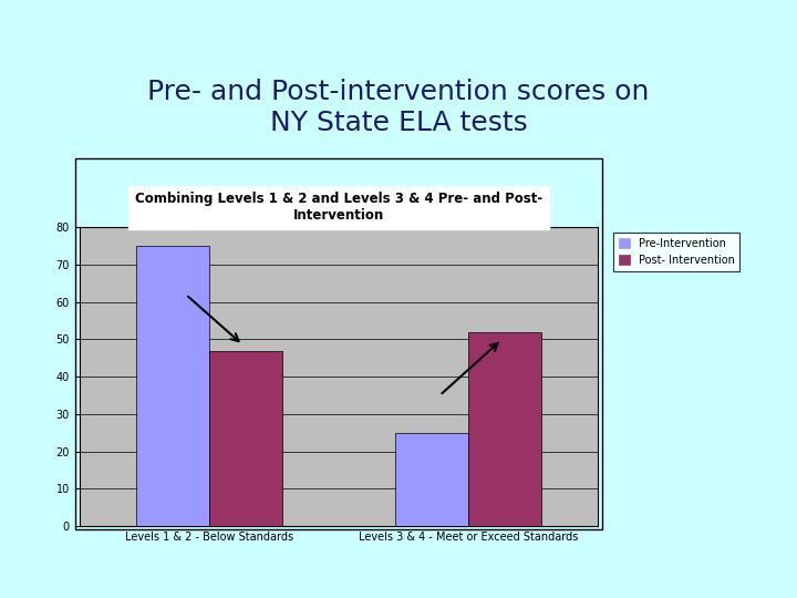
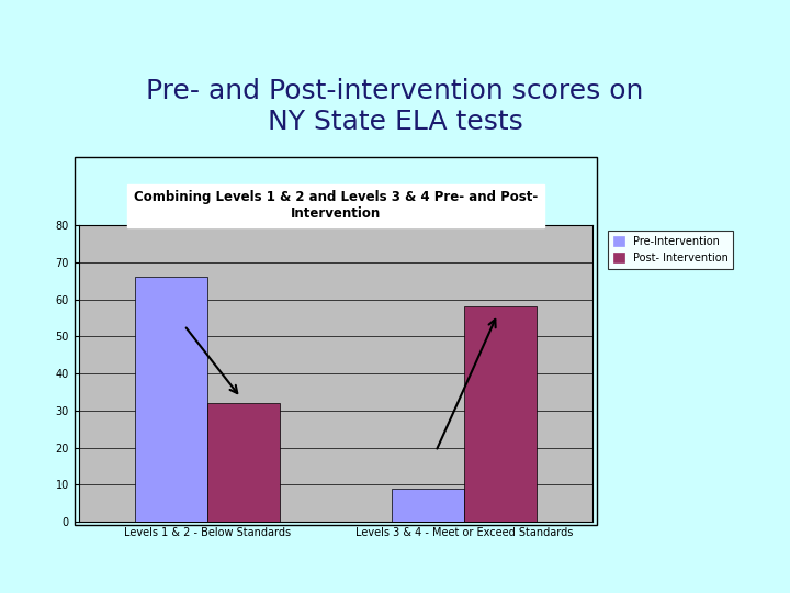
Pre-Intervention/Levels 1 & 2 - Below Standards: 75 -> 66
Post- Intervention/Levels 1 & 2 - Below Standards: 47 -> 32
Pre-Intervention/Levels 3 & 4 - Meet or Exceed Standards: 25 -> 9
Post- Intervention/Levels 3 & 4 - Meet or Exceed Standards: 52 -> 58
